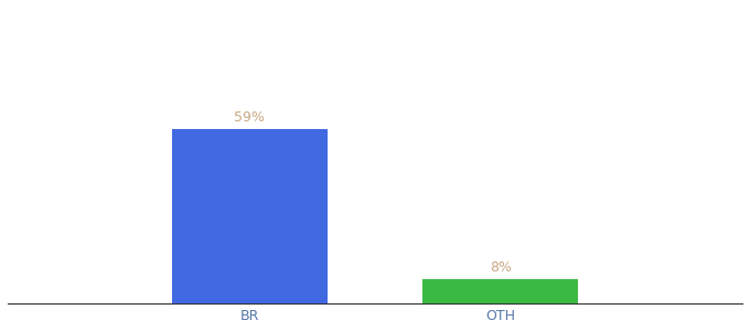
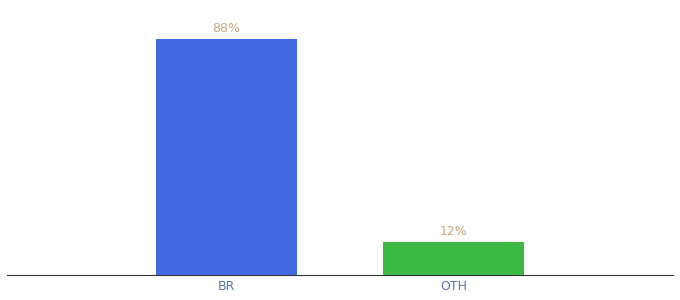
BR: 59% -> 88%
OTH: 8% -> 12%
